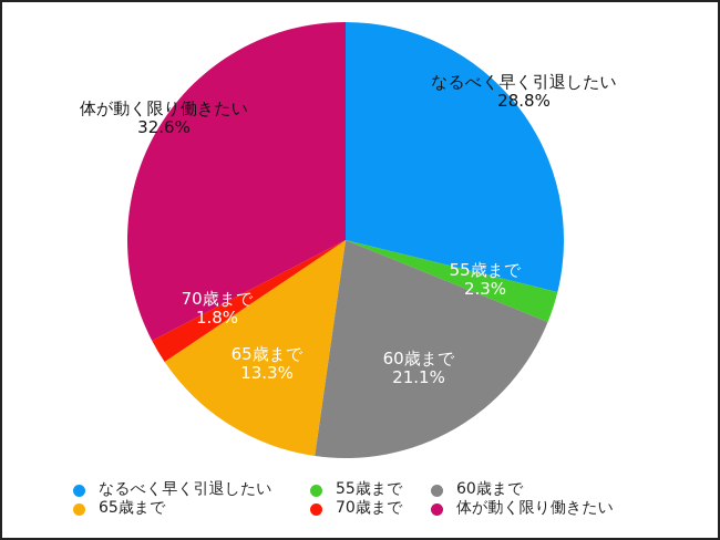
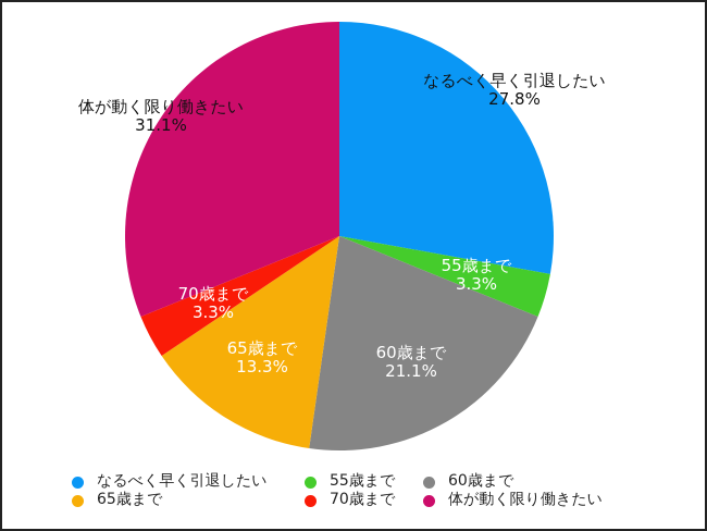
なるべく早く引退したい: 28.8% -> 27.8%
55歳まで: 2.3% -> 3.3%
70歳まで: 1.8% -> 3.3%
体が動く限り働きたい: 32.6% -> 31.1%
